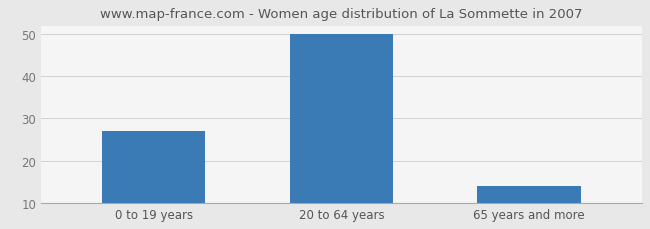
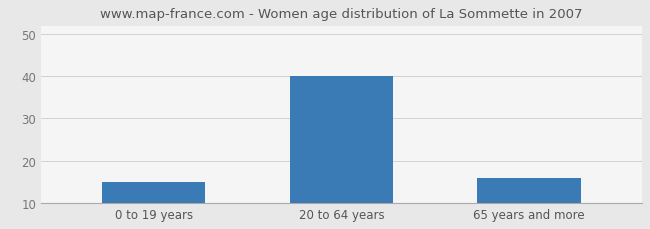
0 to 19 years: 27 -> 15
20 to 64 years: 50 -> 40
65 years and more: 14 -> 16
